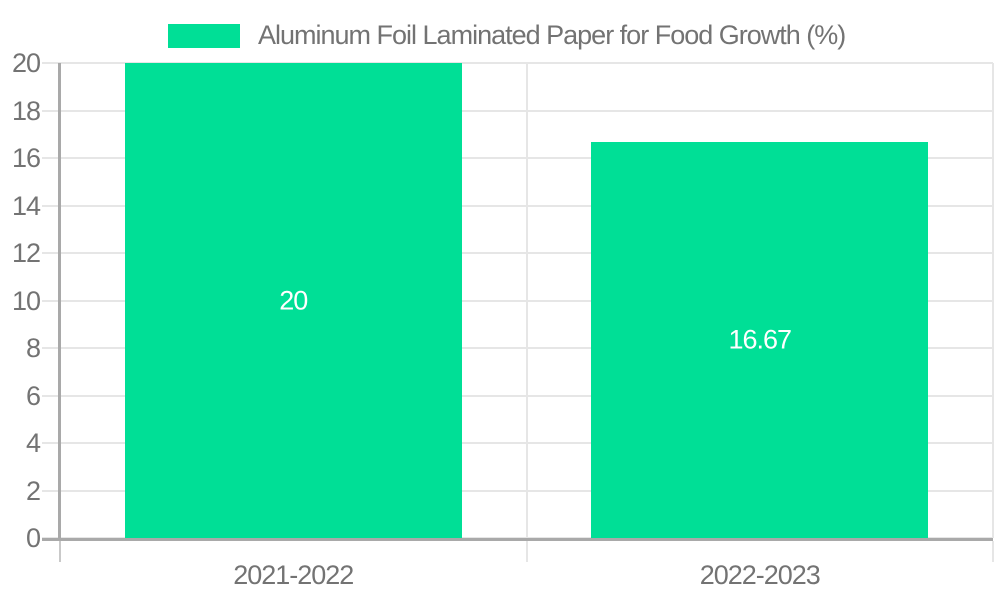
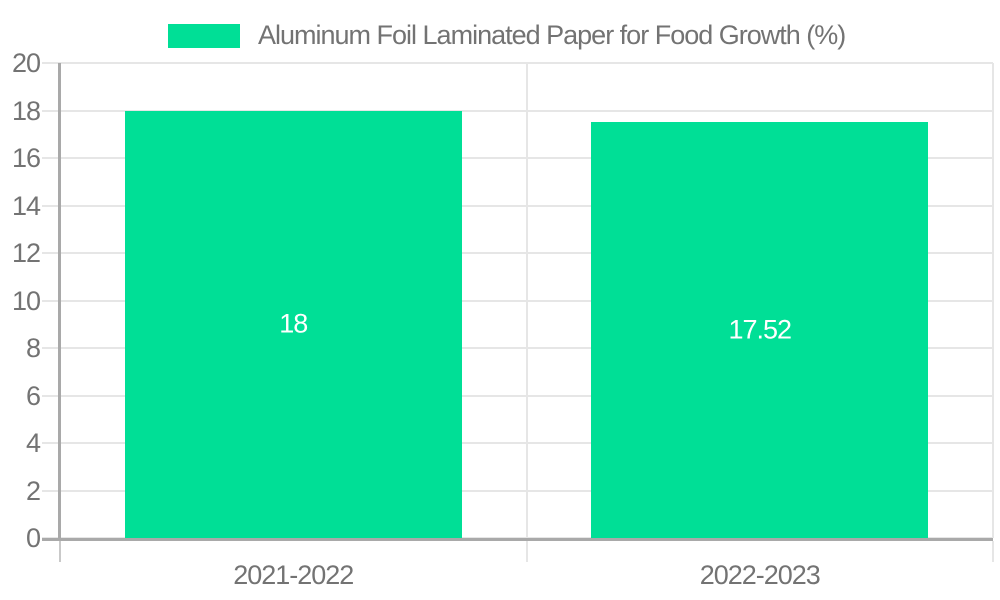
2021-2022: 20 -> 18
2022-2023: 16.67 -> 17.52
